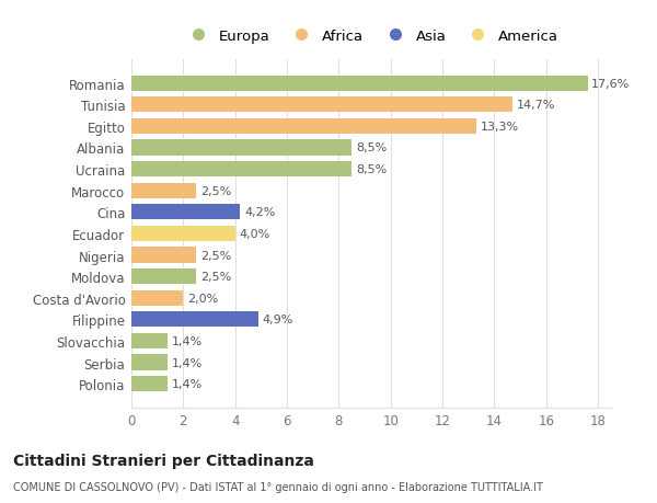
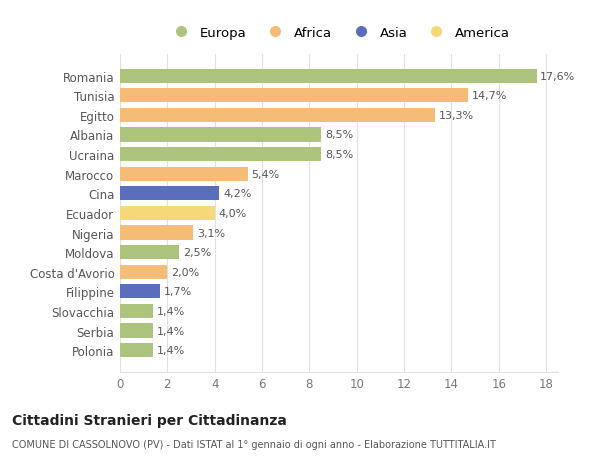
Marocco: 2,5% -> 5,4%
Nigeria: 2,5% -> 3,1%
Filippine: 4,9% -> 1,7%
